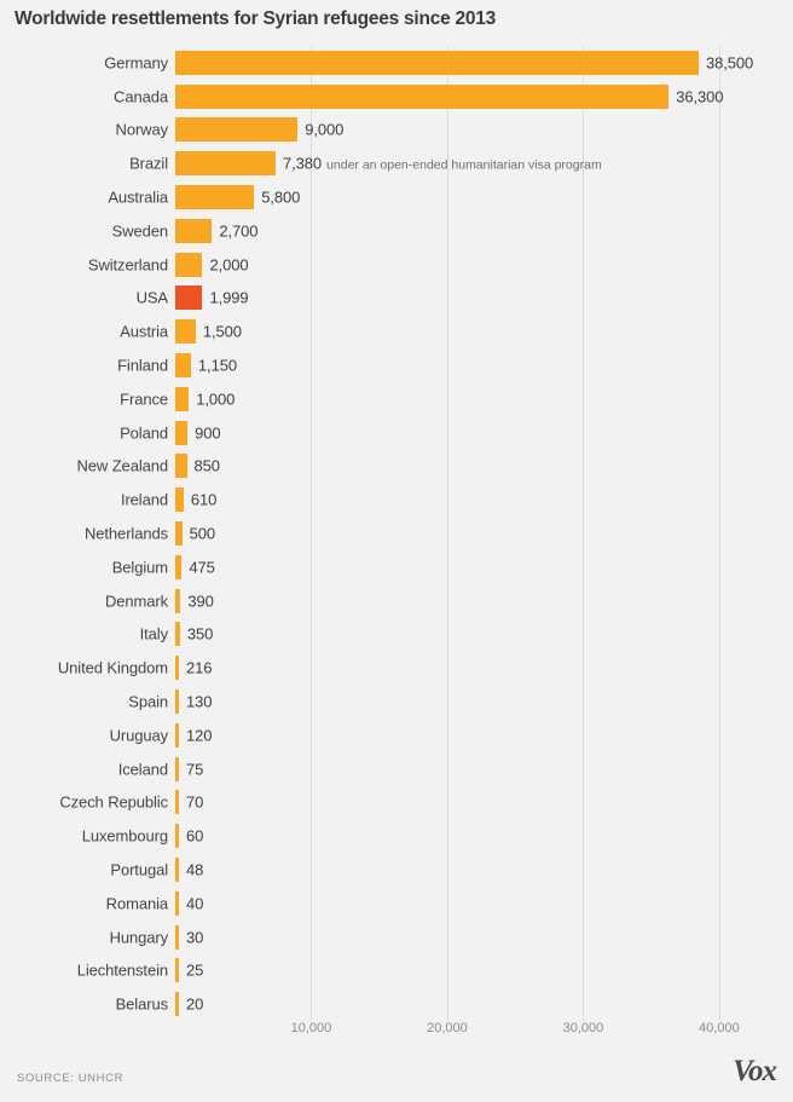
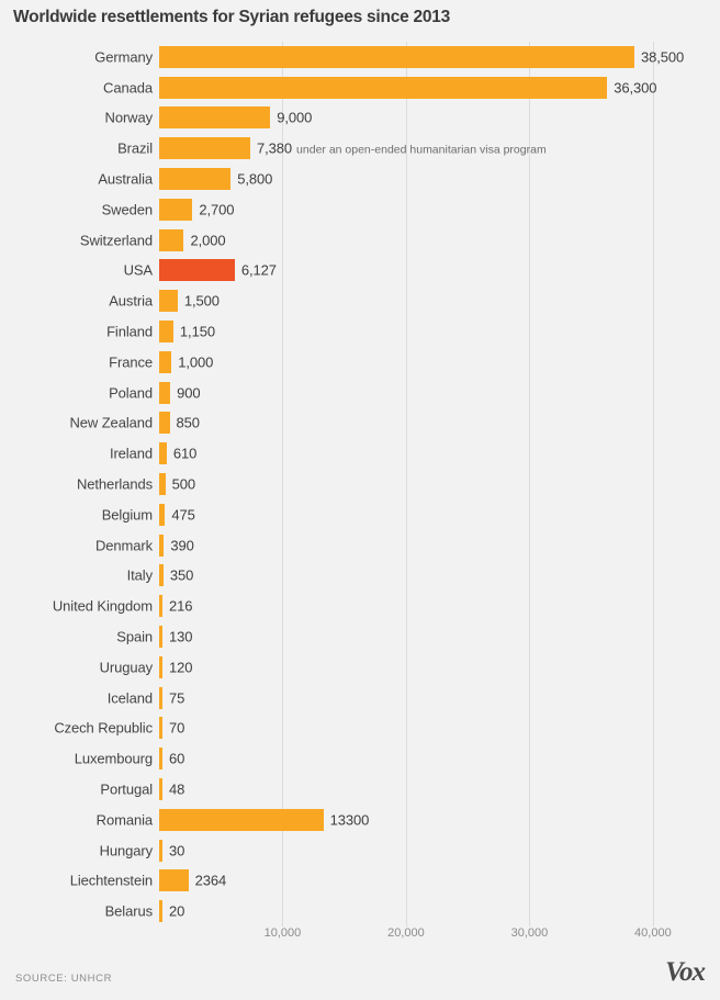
USA: 1,999 -> 6,127
Romania: 40 -> 13300
Liechtenstein: 25 -> 2364
